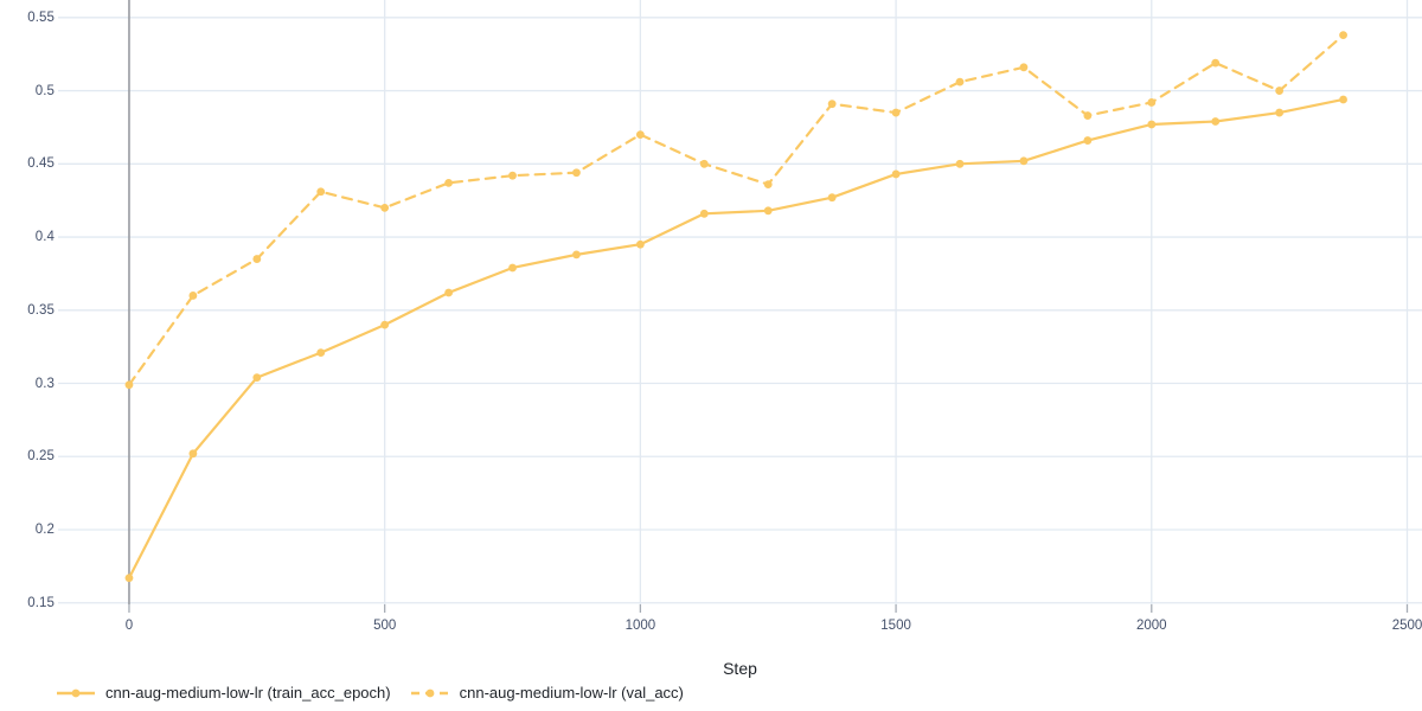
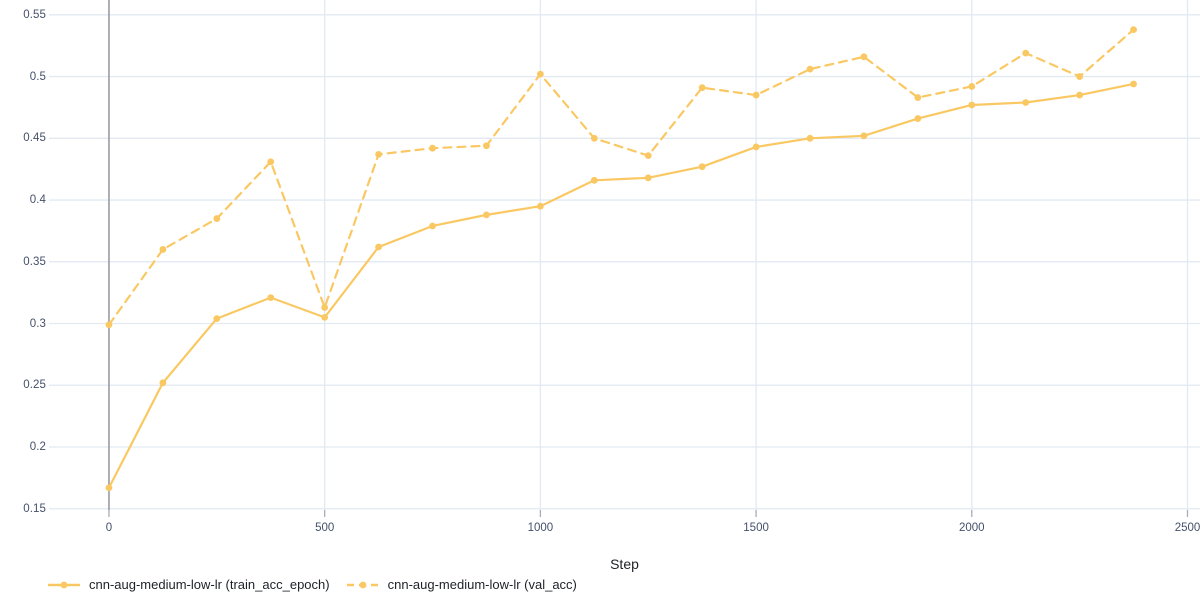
cnn-aug-medium-low-lr (train_acc_epoch)/500: 0.340 -> 0.305
cnn-aug-medium-low-lr (val_acc)/500: 0.420 -> 0.313
cnn-aug-medium-low-lr (val_acc)/1000: 0.470 -> 0.502
